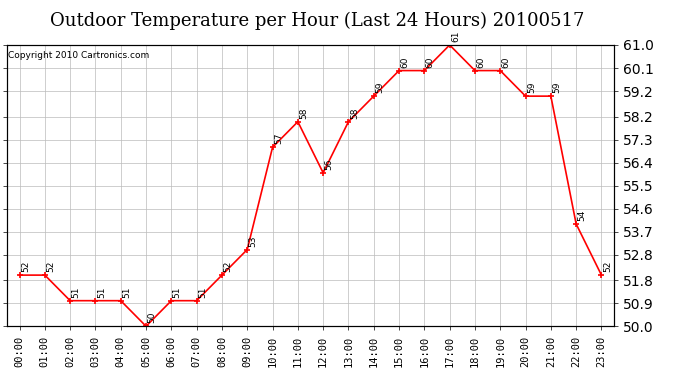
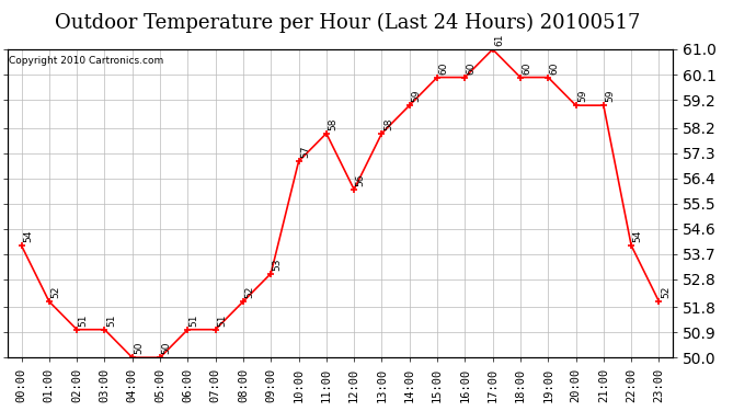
00:00: 52 -> 54
04:00: 51 -> 50
